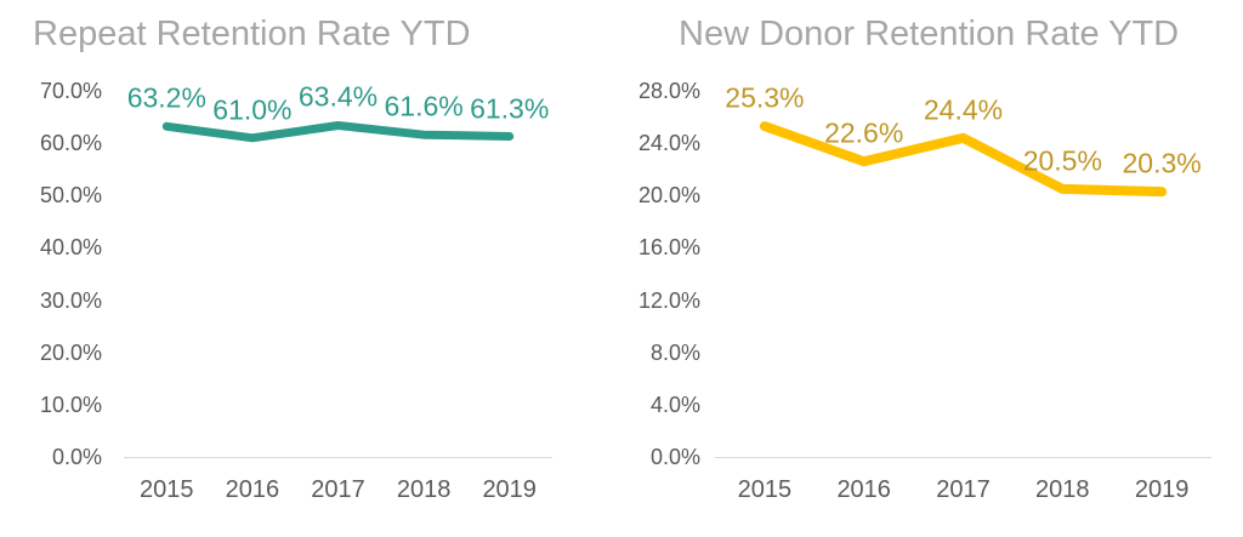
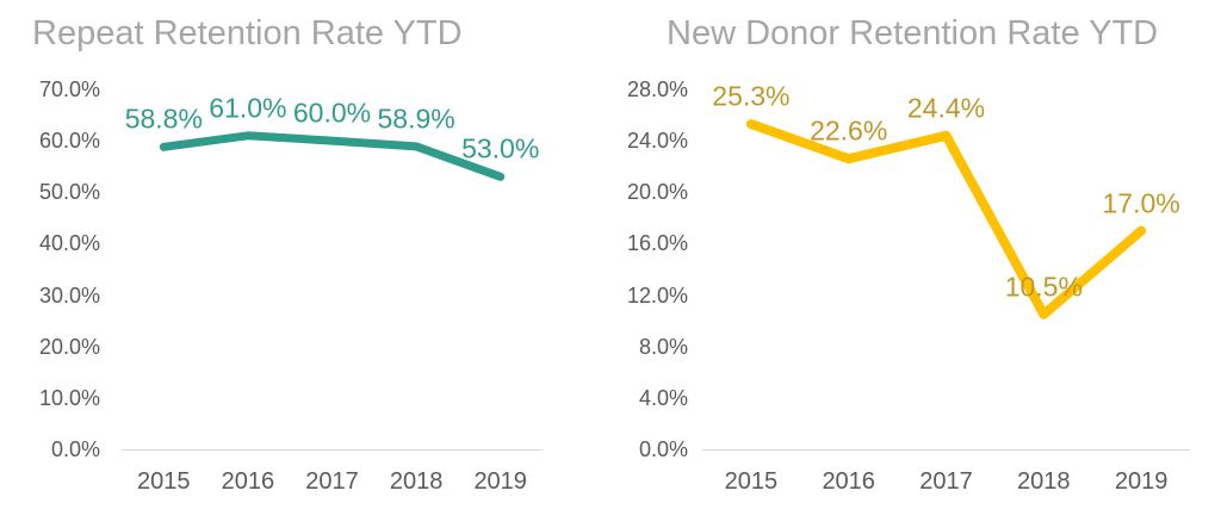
Repeat Retention Rate YTD/2015: 63.2% -> 58.8%
Repeat Retention Rate YTD/2017: 63.4% -> 60.0%
Repeat Retention Rate YTD/2018: 61.6% -> 58.9%
Repeat Retention Rate YTD/2019: 61.3% -> 53.0%
New Donor Retention Rate YTD/2018: 20.5% -> 10.5%
New Donor Retention Rate YTD/2019: 20.3% -> 17.0%
